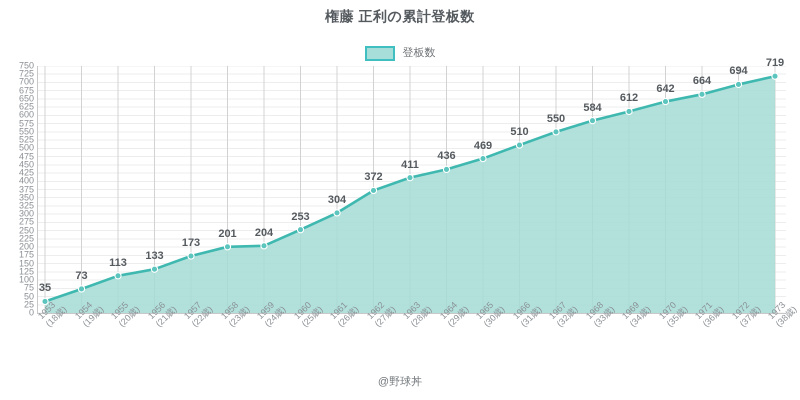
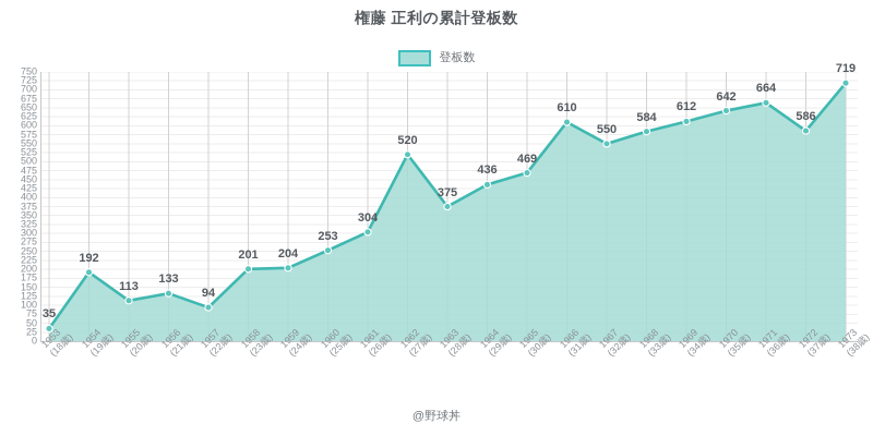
1954 (19歳): 73 -> 192
1957 (22歳): 173 -> 94
1962 (27歳): 372 -> 520
1963 (28歳): 411 -> 375
1966 (31歳): 510 -> 610
1972 (37歳): 694 -> 586
